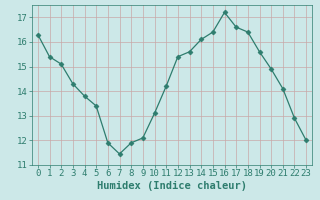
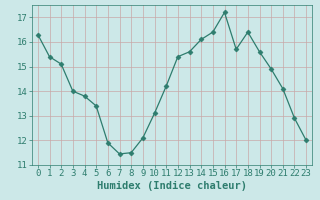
3: 14.30 -> 14.00
8: 11.90 -> 11.50
17: 16.60 -> 15.70
